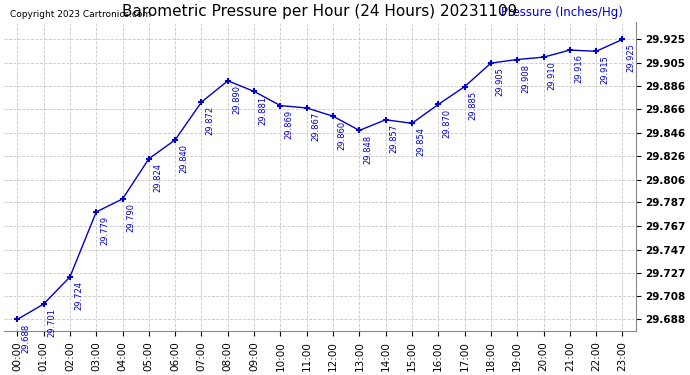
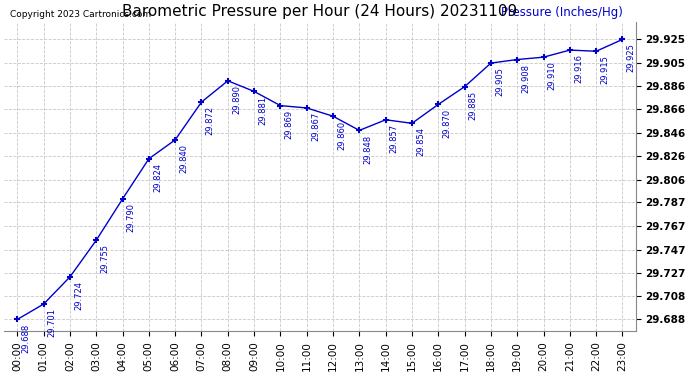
03:00: 29.779 -> 29.755
